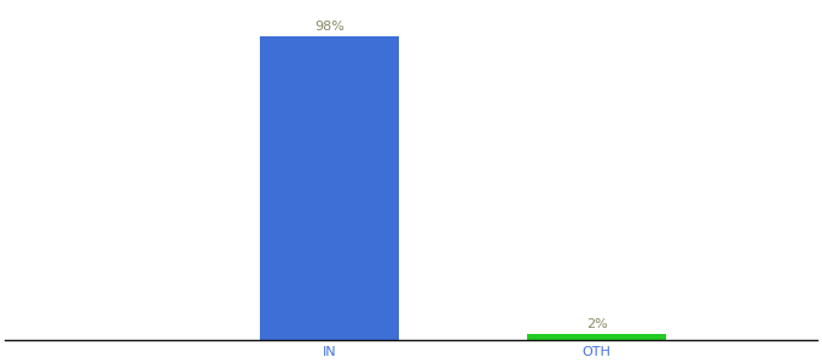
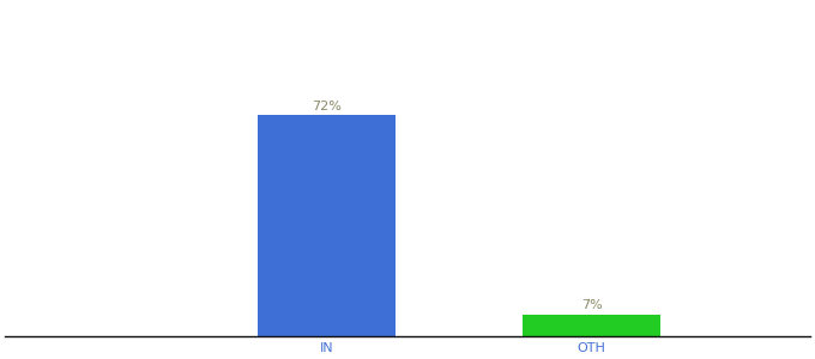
IN: 98% -> 72%
OTH: 2% -> 7%
